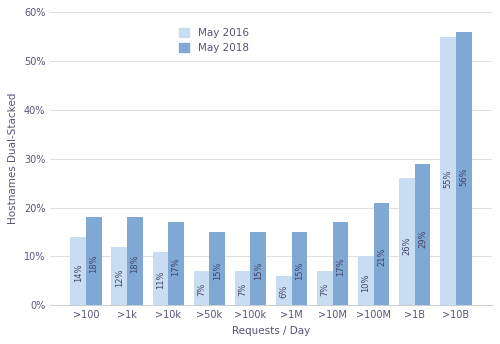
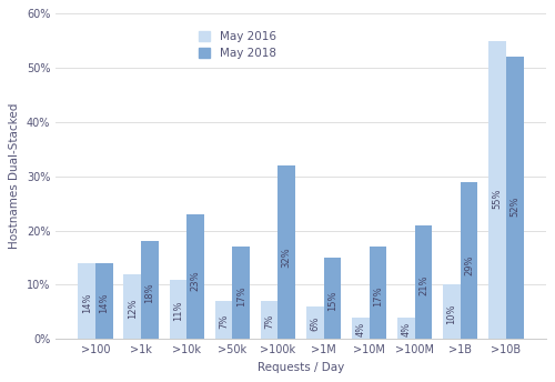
May 2018/>100: 18% -> 14%
May 2018/>10k: 17% -> 23%
May 2018/>50k: 15% -> 17%
May 2018/>100k: 15% -> 32%
May 2016/>10M: 7% -> 4%
May 2016/>100M: 10% -> 4%
May 2016/>1B: 26% -> 10%
May 2018/>10B: 56% -> 52%
